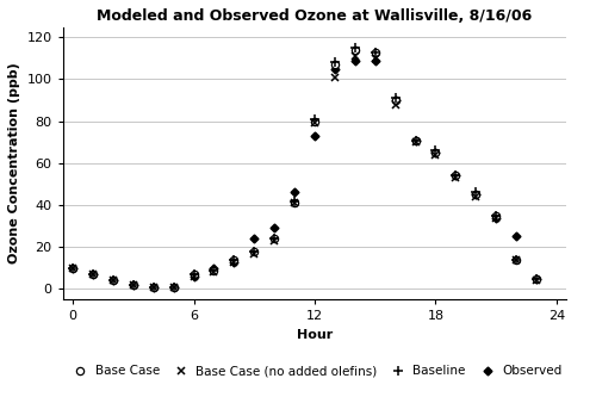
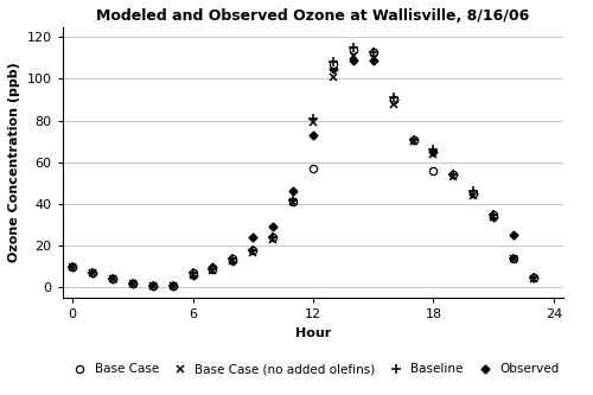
Base Case/12: 80 -> 57
Base Case/18: 65 -> 56
